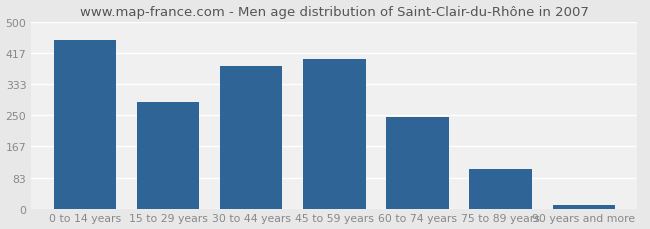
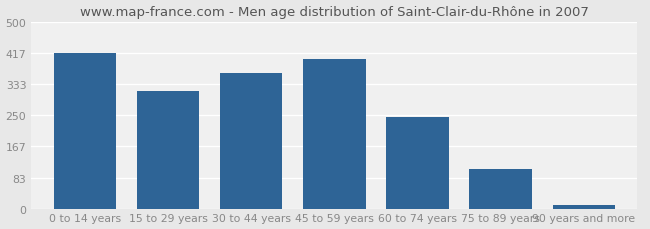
0 to 14 years: 450 -> 417
15 to 29 years: 285 -> 313
30 to 44 years: 380 -> 362
